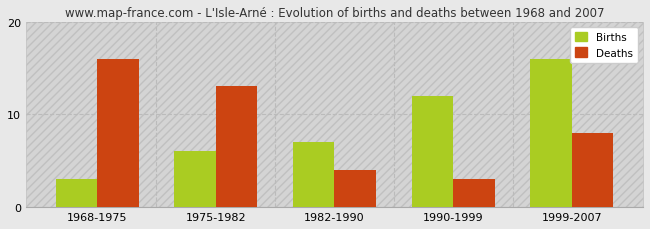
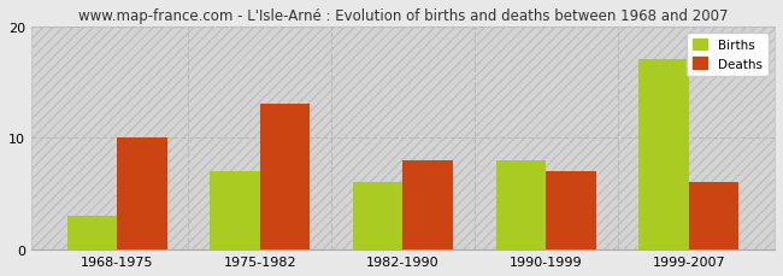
Deaths/1968-1975: 16 -> 10
Births/1975-1982: 6 -> 7
Births/1982-1990: 7 -> 6
Deaths/1982-1990: 4 -> 8
Births/1990-1999: 12 -> 8
Deaths/1990-1999: 3 -> 7
Births/1999-2007: 16 -> 17
Deaths/1999-2007: 8 -> 6
